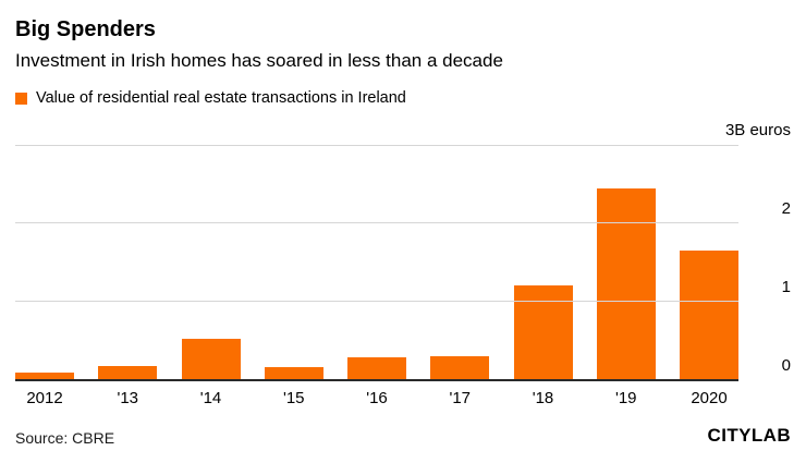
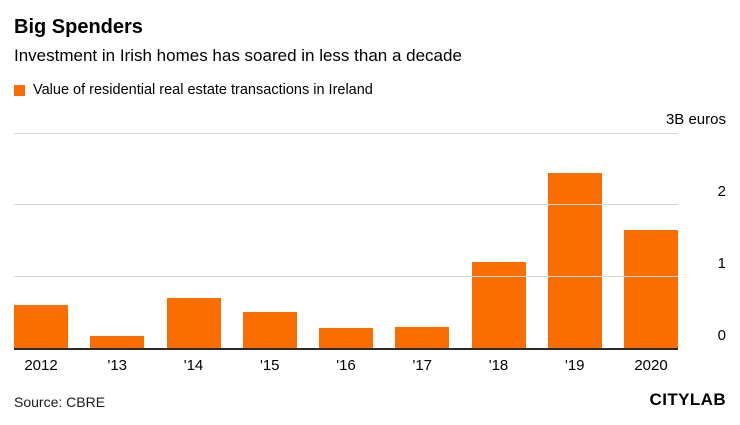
2012: 0.1 -> 0.6
'14: 0.5 -> 0.7
'15: 0.2 -> 0.5
